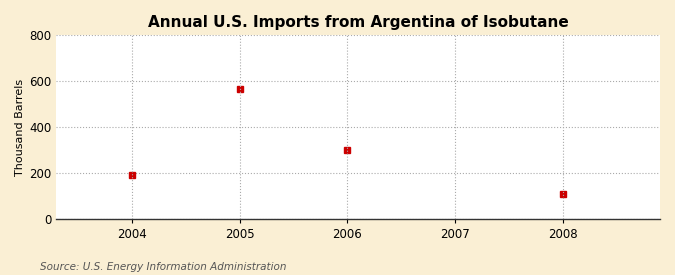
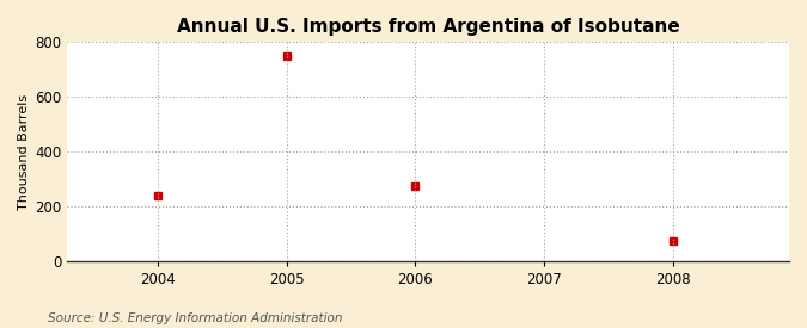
2004: 190 -> 240
2005: 565 -> 750
2006: 300 -> 275
2008: 110 -> 75
